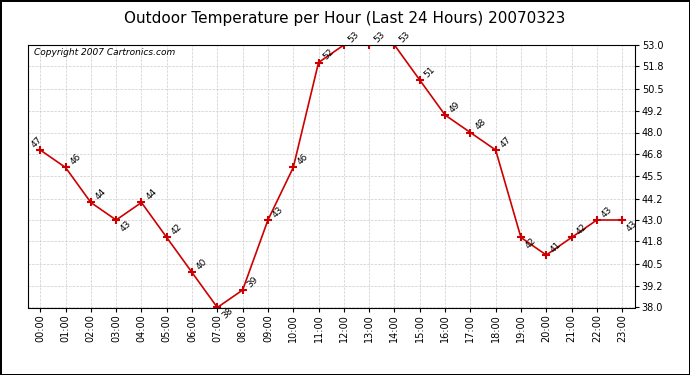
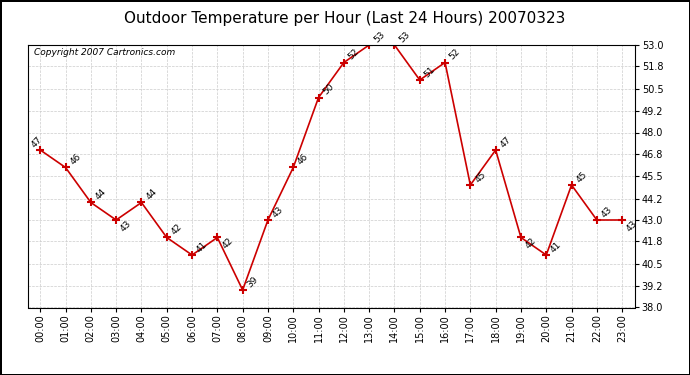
06:00: 40 -> 41
07:00: 38 -> 42
11:00: 52 -> 50
12:00: 53 -> 52
16:00: 49 -> 52
17:00: 48 -> 45
21:00: 42 -> 45
